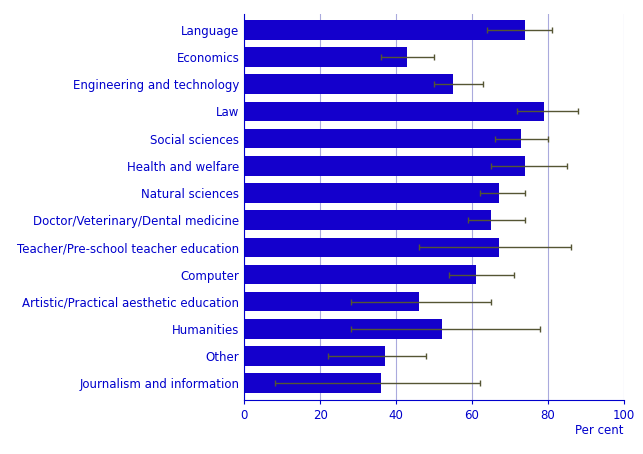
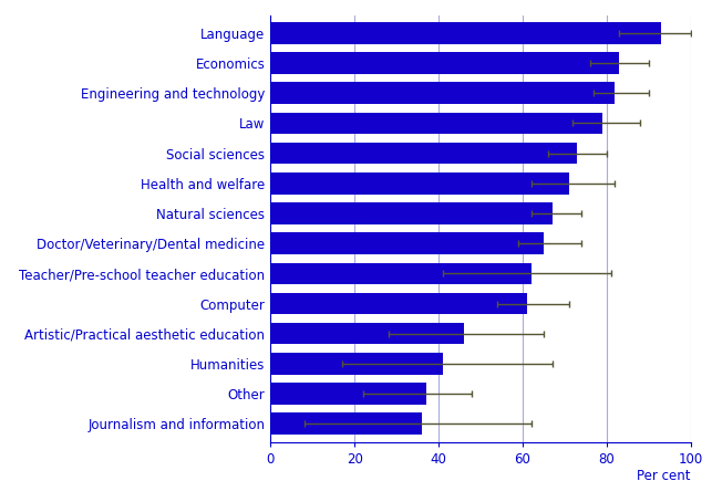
Language: 74 -> 93
Economics: 43 -> 83
Engineering and technology: 55 -> 82
Health and welfare: 74 -> 71
Teacher/Pre-school teacher education: 67 -> 62
Humanities: 52 -> 41
